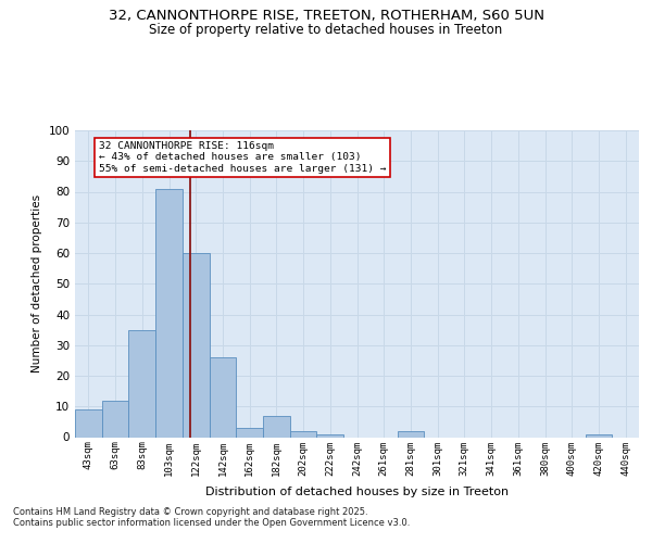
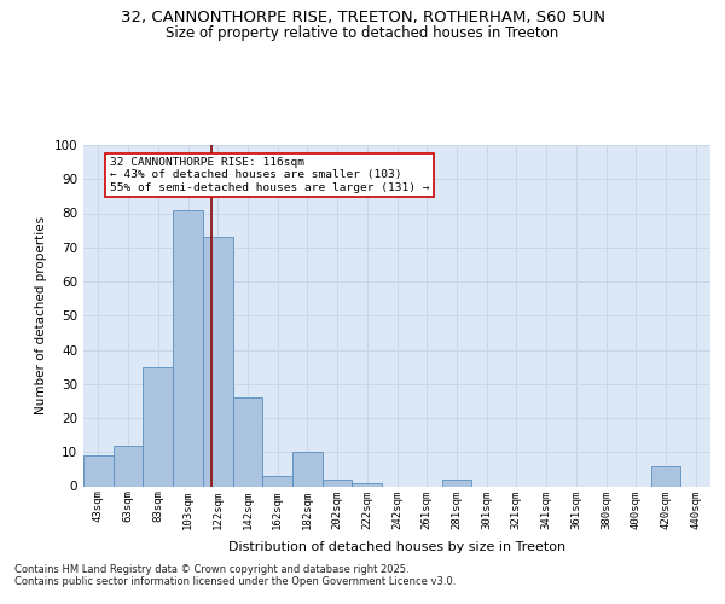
122sqm: 60 -> 73
182sqm: 7 -> 10
420sqm: 1 -> 6
